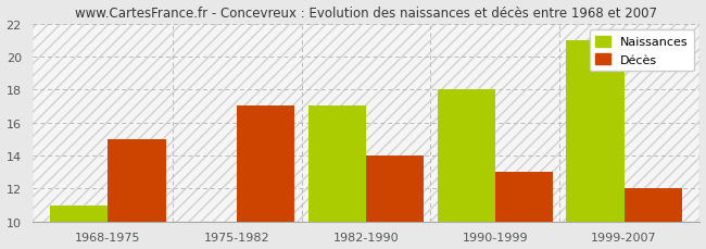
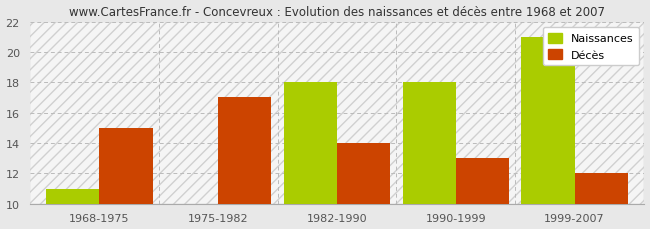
Naissances/1982-1990: 17 -> 18
